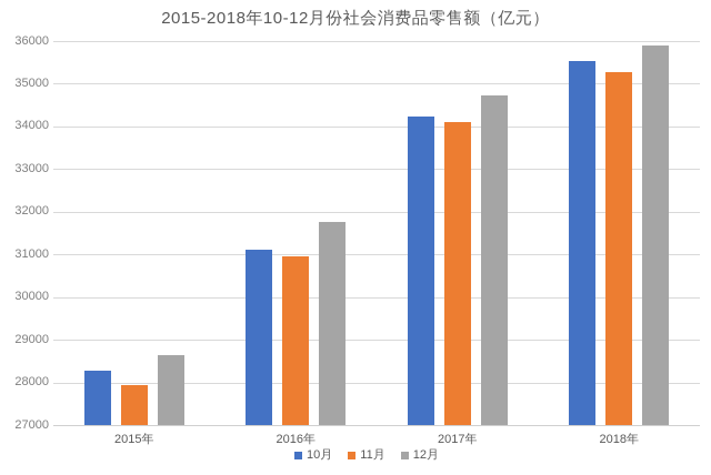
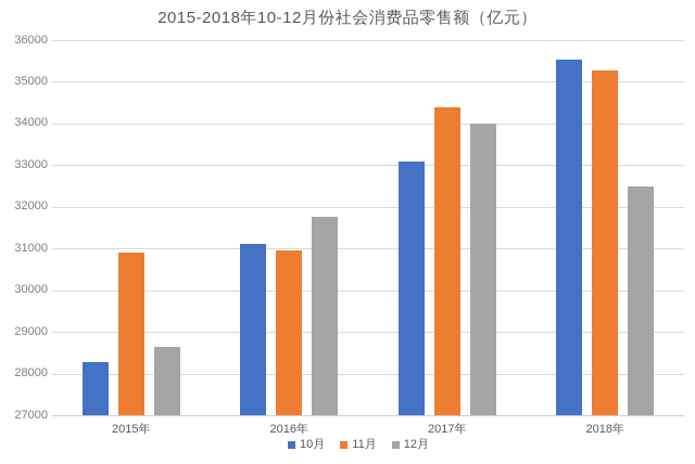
11月/2015年: 27900 -> 30900
10月/2017年: 34200 -> 33100
11月/2017年: 34100 -> 34400
12月/2017年: 34700 -> 34000
12月/2018年: 35900 -> 32500
